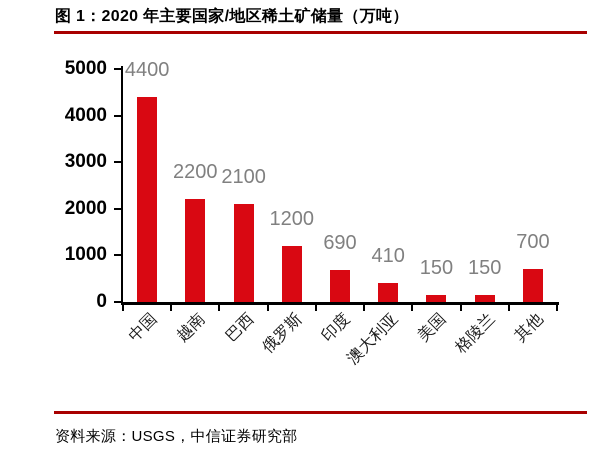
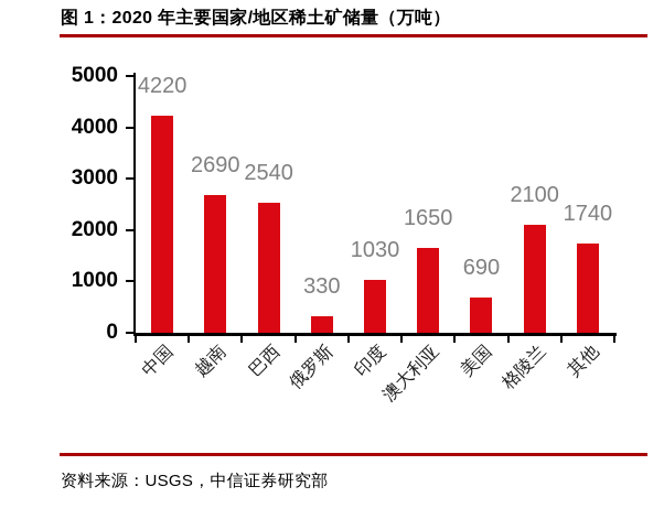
中国: 4400 -> 4220
越南: 2200 -> 2690
巴西: 2100 -> 2540
俄罗斯: 1200 -> 330
印度: 690 -> 1030
澳大利亚: 410 -> 1650
美国: 150 -> 690
格陵兰: 150 -> 2100
其他: 700 -> 1740
